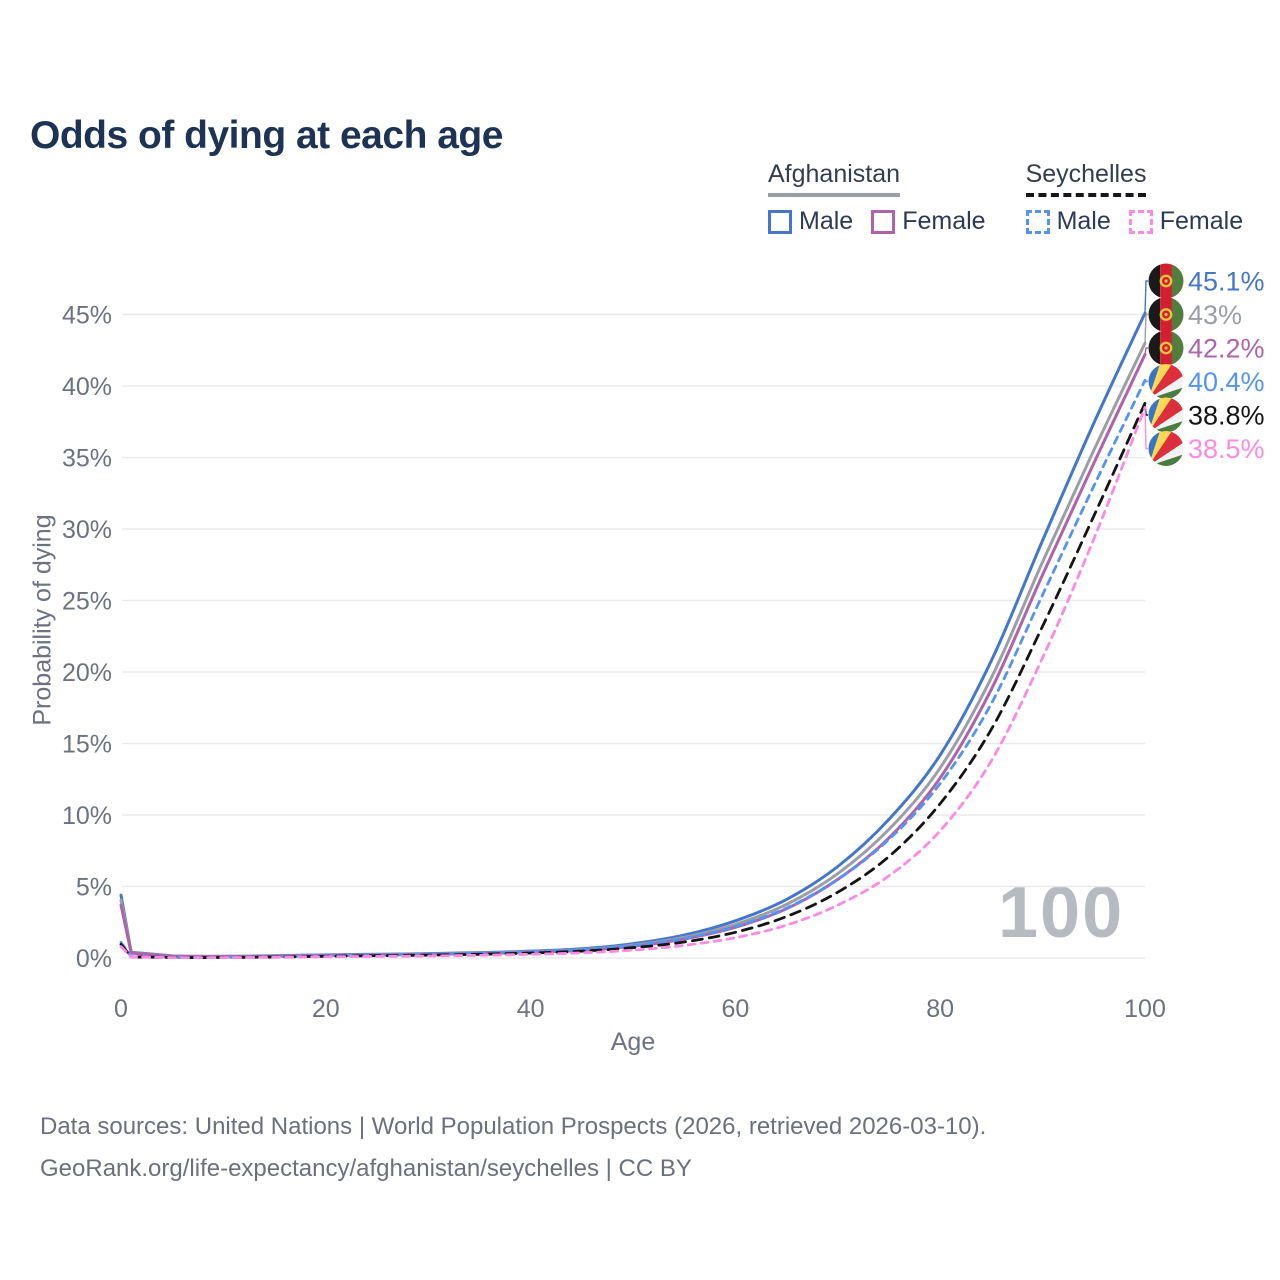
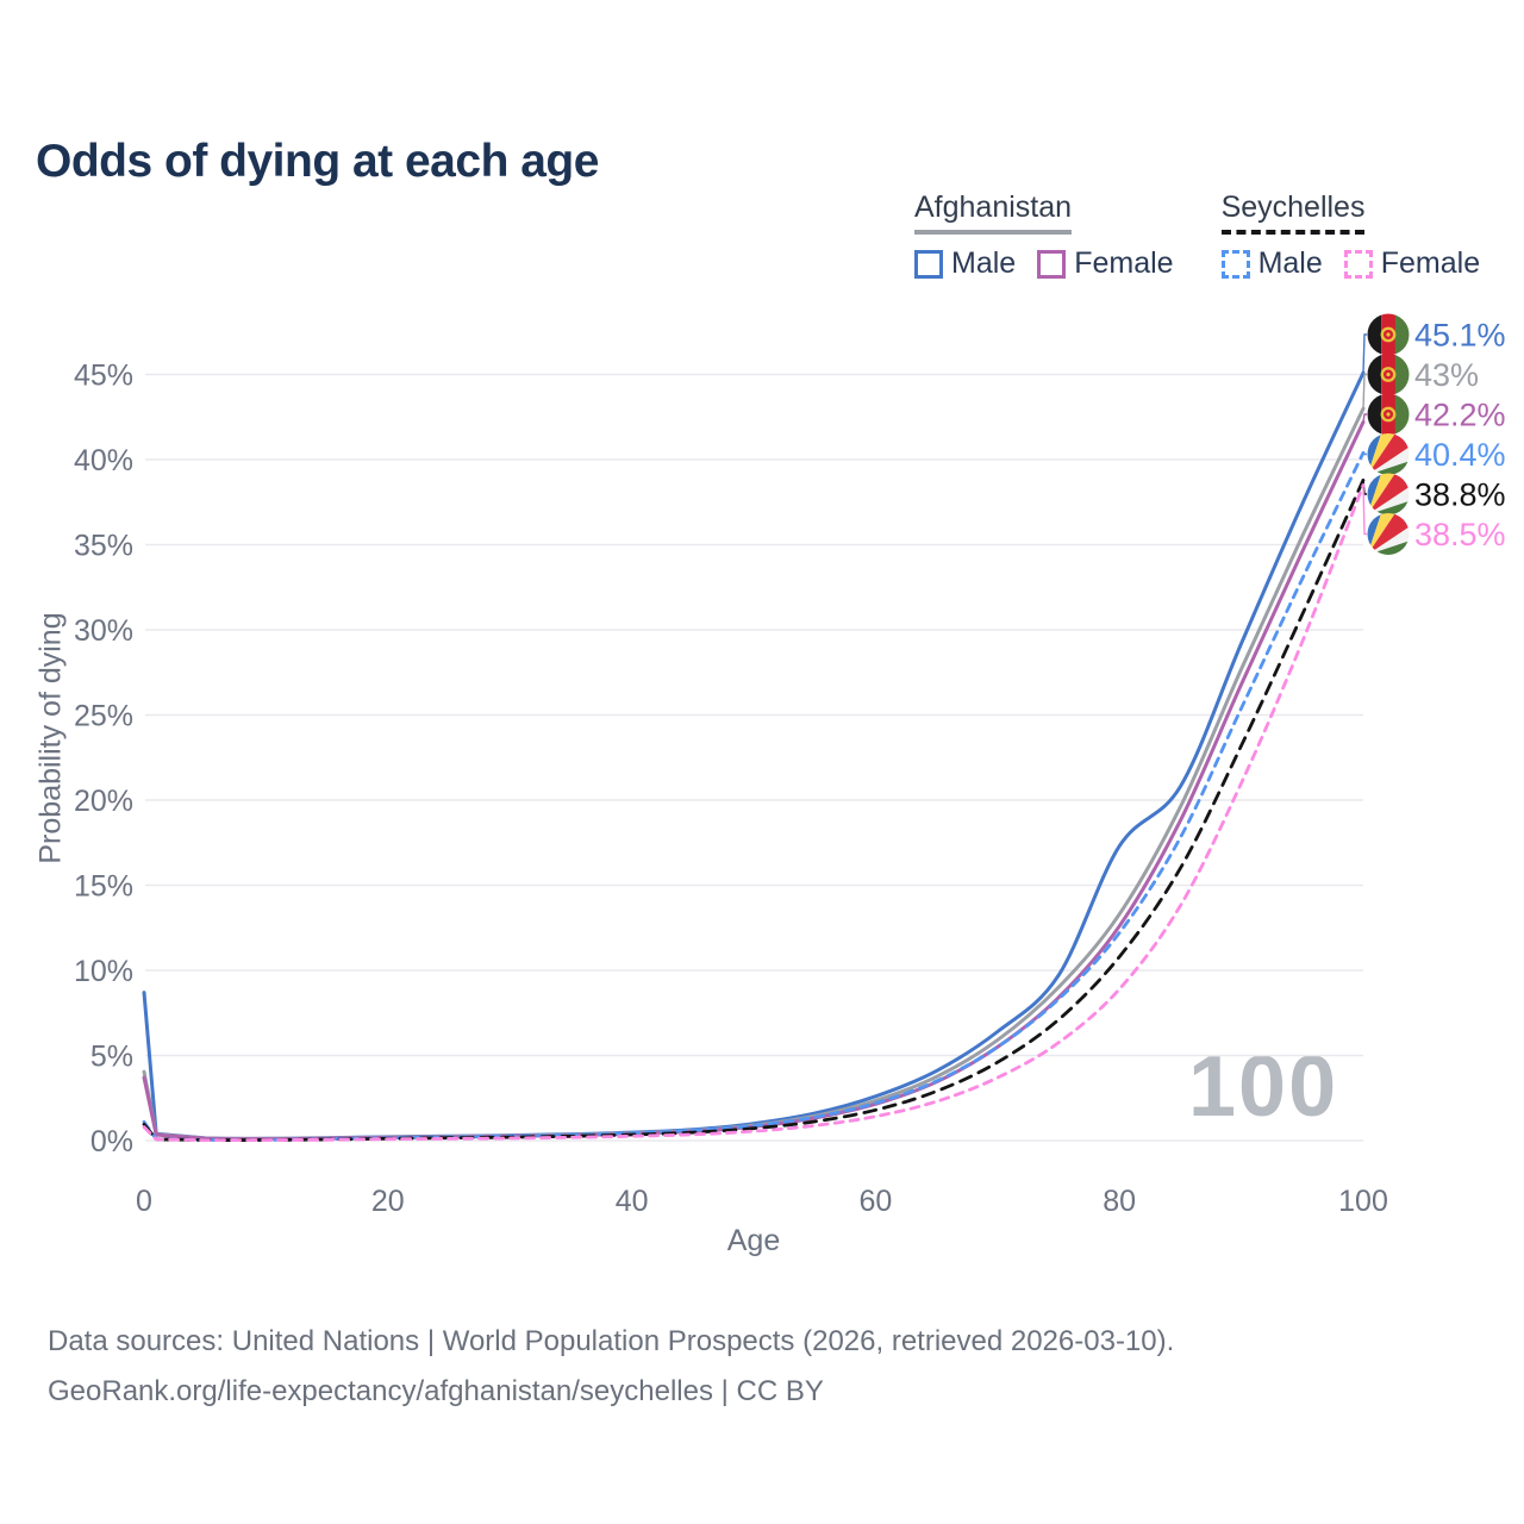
Afghanistan Male/0: 4.4% -> 8.7%
Afghanistan Male/80: 14.2% -> 17.3%
